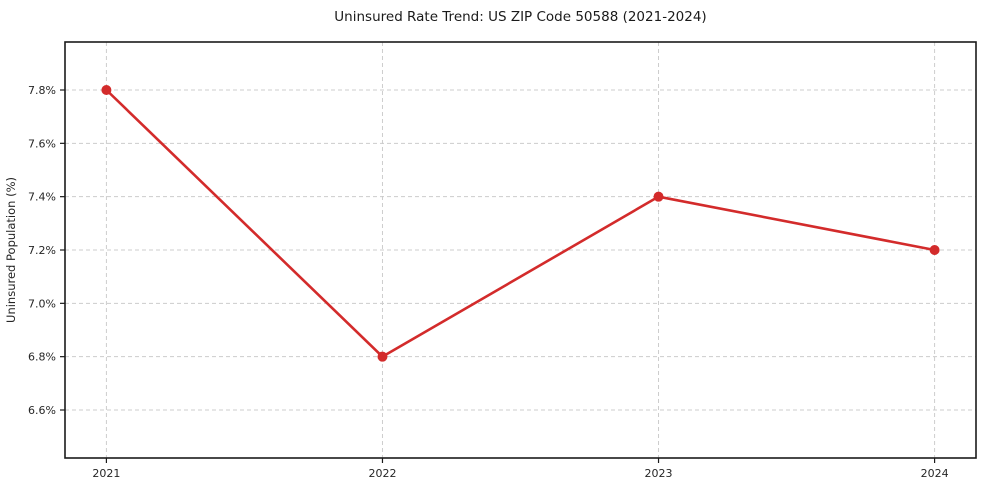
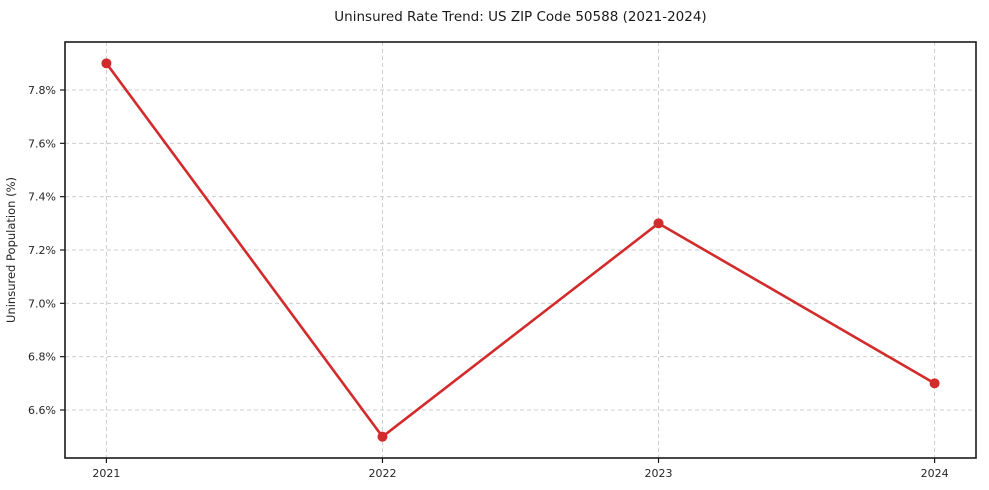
2021: 7.8% -> 7.9%
2022: 6.8% -> 6.5%
2023: 7.4% -> 7.3%
2024: 7.2% -> 6.7%
